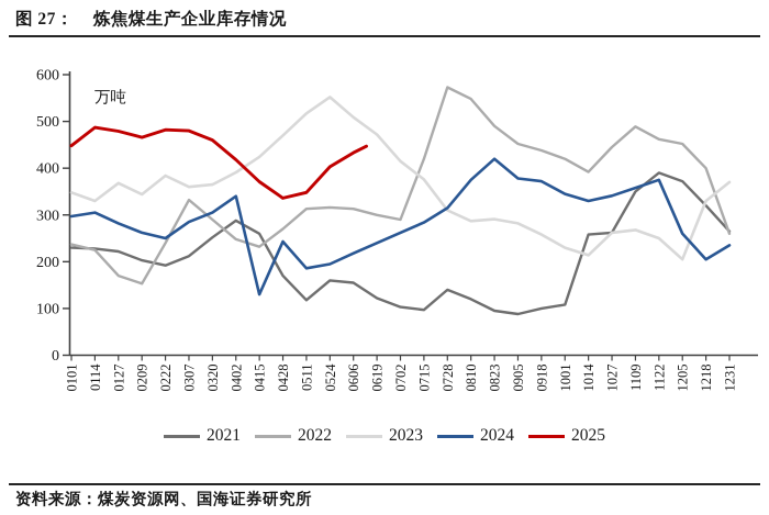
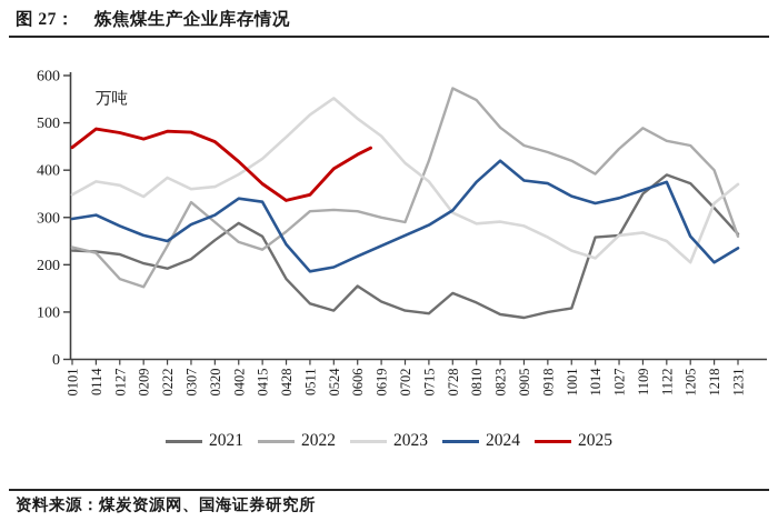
2023/0114: 330 -> 380
2024/0415: 130 -> 330
2021/0524: 160 -> 100
